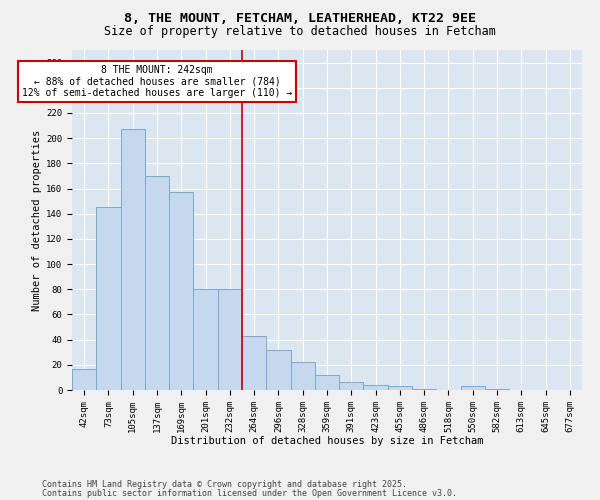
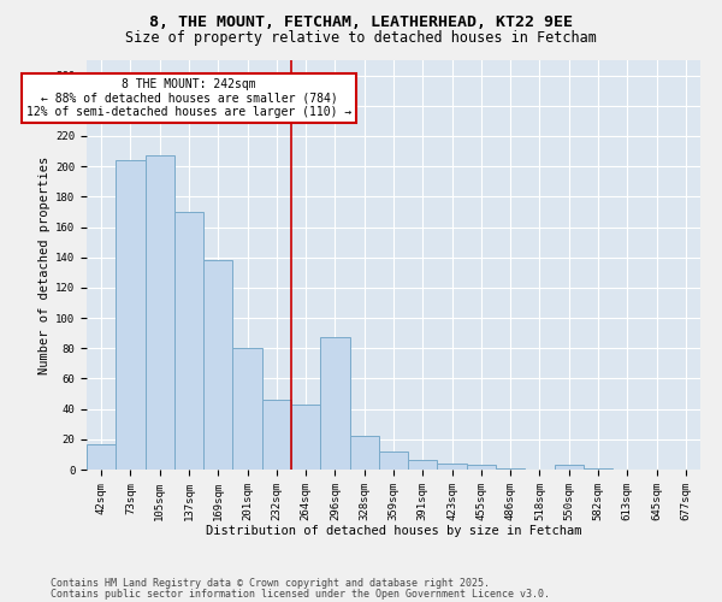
73sqm: 145 -> 204
169sqm: 157 -> 138
232sqm: 80 -> 46
296sqm: 32 -> 87
